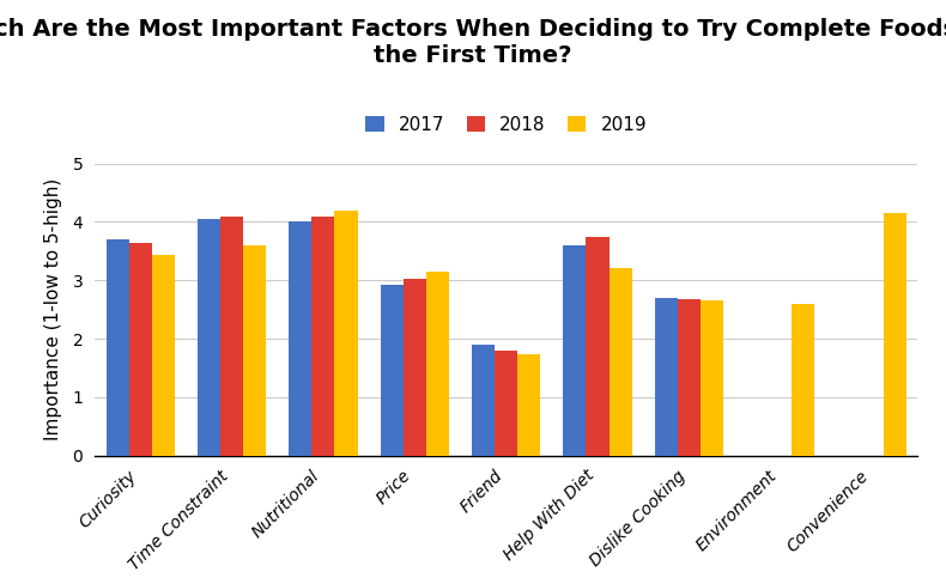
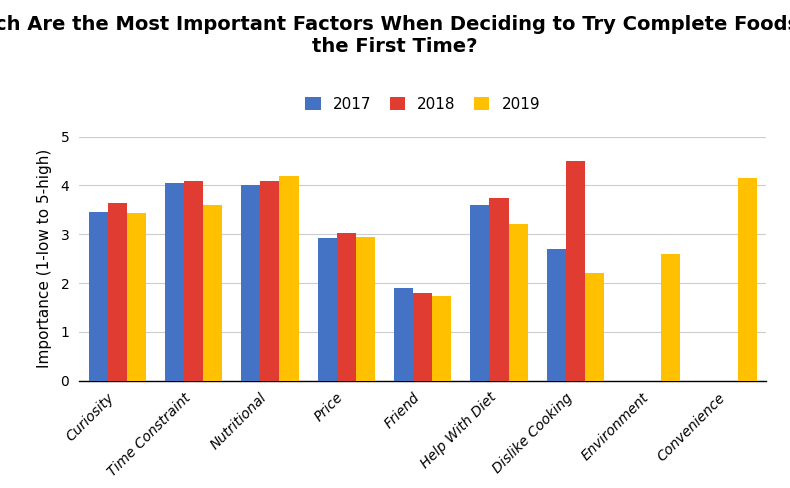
2017/Curiosity: 3.70 -> 3.45
2019/Price: 3.15 -> 2.95
2018/Dislike Cooking: 2.68 -> 4.50
2019/Dislike Cooking: 2.65 -> 2.20
